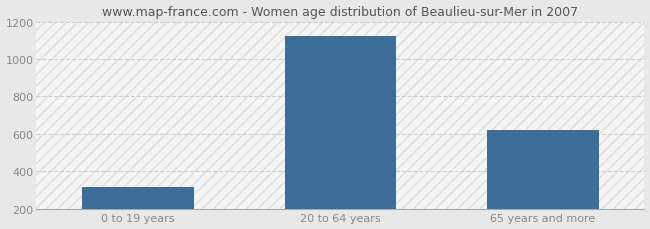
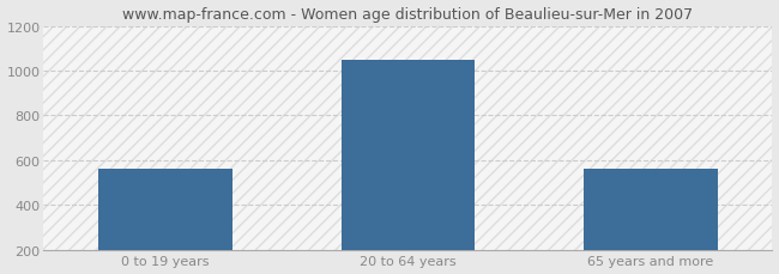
0 to 19 years: 320 -> 560
20 to 64 years: 1120 -> 1050
65 years and more: 620 -> 560
